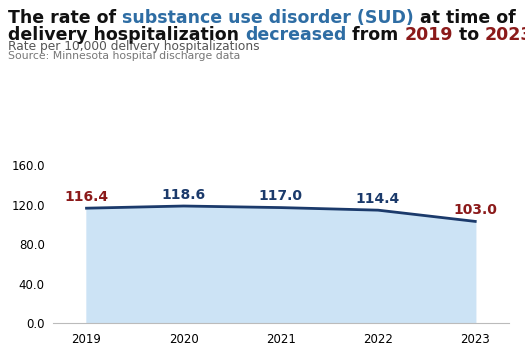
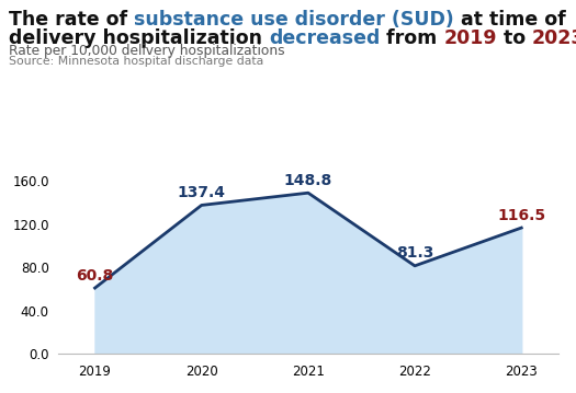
2019: 116.4 -> 60.8
2020: 118.6 -> 137.4
2021: 117.0 -> 148.8
2022: 114.4 -> 81.3
2023: 103.0 -> 116.5
